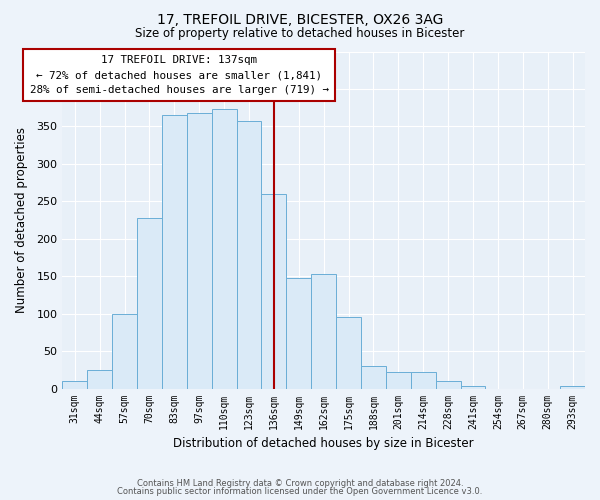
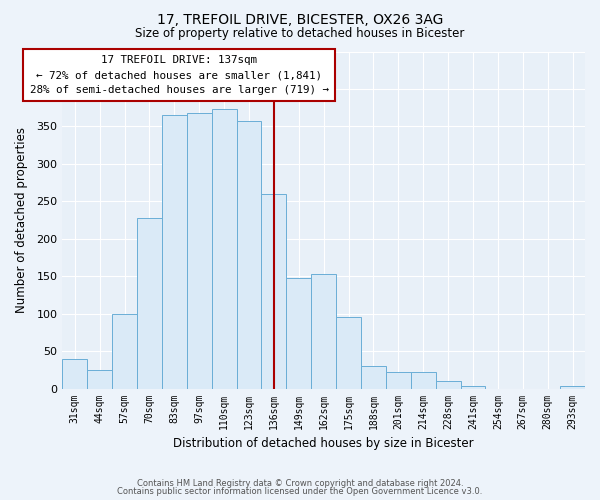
31sqm: 10 -> 40
